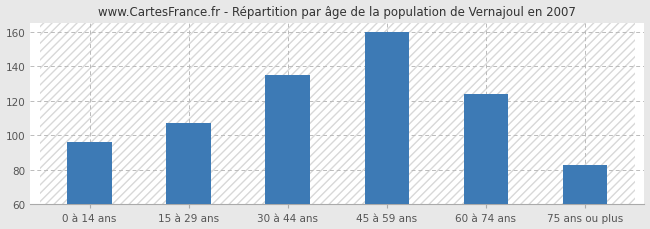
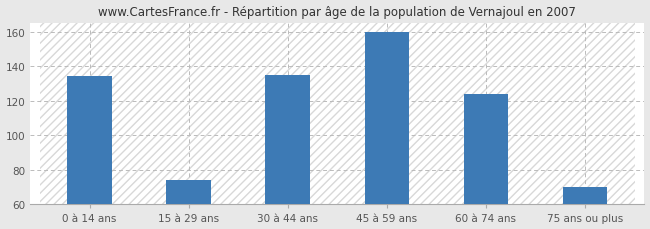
0 à 14 ans: 96 -> 134
15 à 29 ans: 107 -> 74
75 ans ou plus: 83 -> 70
